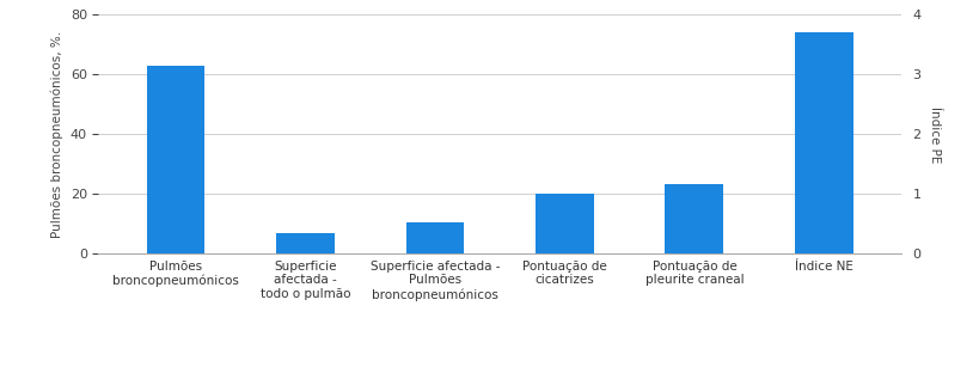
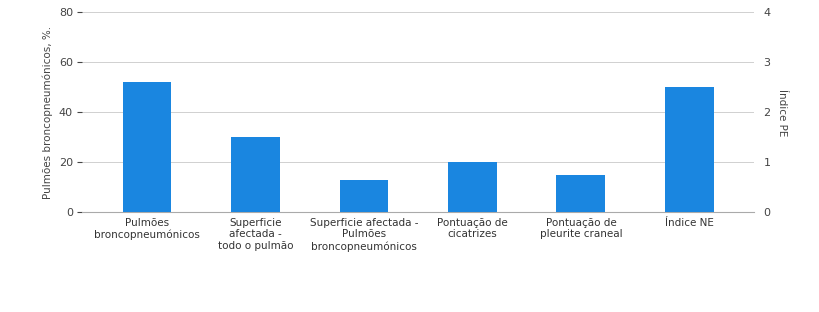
Pulmões broncopneumónicos: 63.0 -> 52.0
Superficie afectada - todo o pulmão: 7.0 -> 30.0
Superficie afectada - Pulmões broncopneumónicos: 10.5 -> 13.0
Pontuação de pleurite craneal: 23.5 -> 15.0
Índice NE: 74.0 -> 50.0
